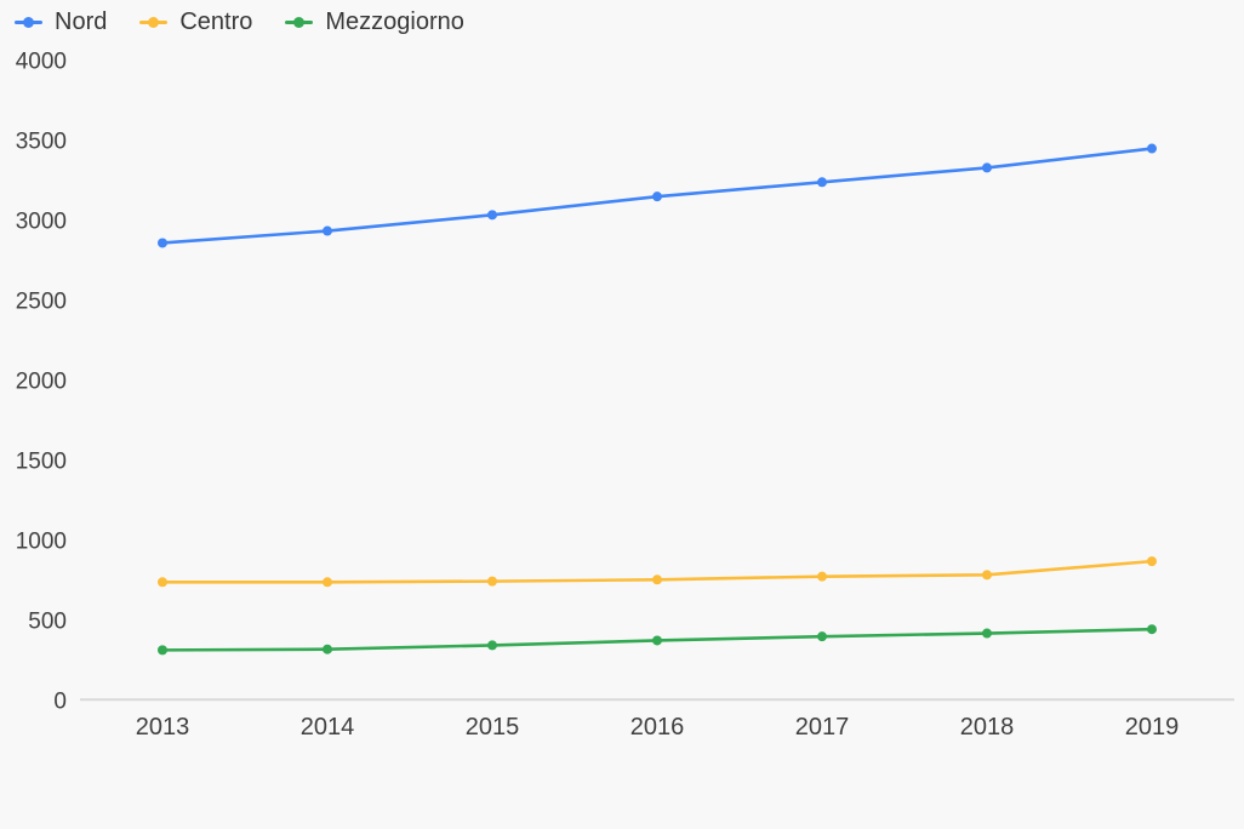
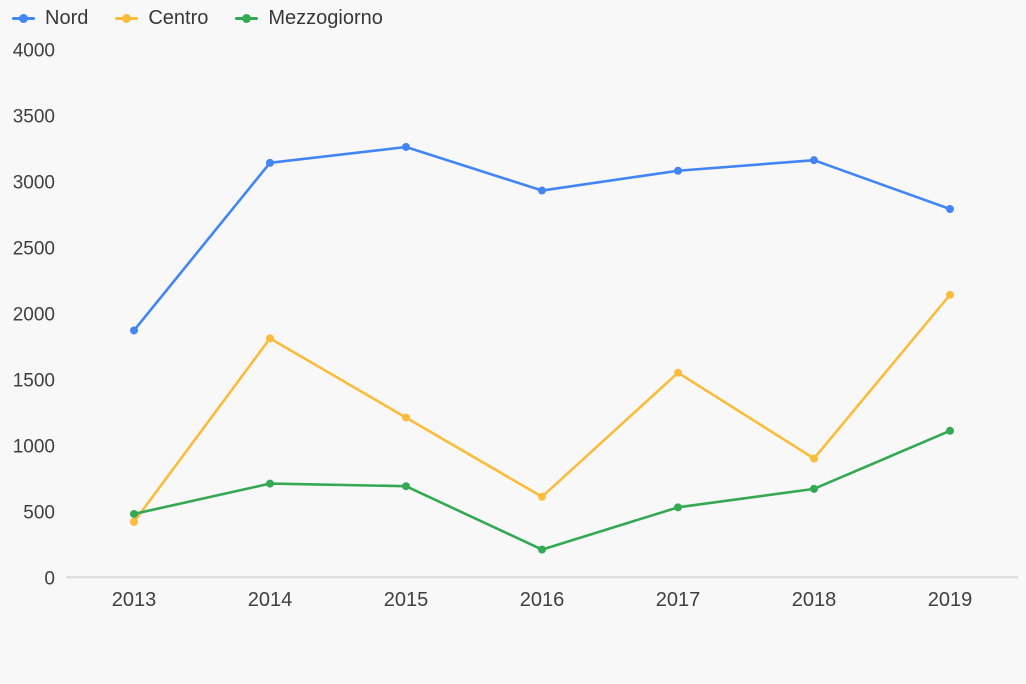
Nord/2013: 2860 -> 1870
Centro/2013: 740 -> 420
Mezzogiorno/2013: 310 -> 480
Nord/2014: 2930 -> 3140
Centro/2014: 740 -> 1810
Mezzogiorno/2014: 320 -> 710
Nord/2015: 3030 -> 3260
Centro/2015: 740 -> 1210
Mezzogiorno/2015: 340 -> 690
Nord/2016: 3140 -> 2930
Centro/2016: 750 -> 610
Mezzogiorno/2016: 370 -> 210
Nord/2017: 3240 -> 3080
Centro/2017: 770 -> 1550
Mezzogiorno/2017: 400 -> 530
Nord/2018: 3320 -> 3160
Centro/2018: 780 -> 900
Mezzogiorno/2018: 420 -> 670
Nord/2019: 3440 -> 2790
Centro/2019: 860 -> 2140
Mezzogiorno/2019: 440 -> 1110
